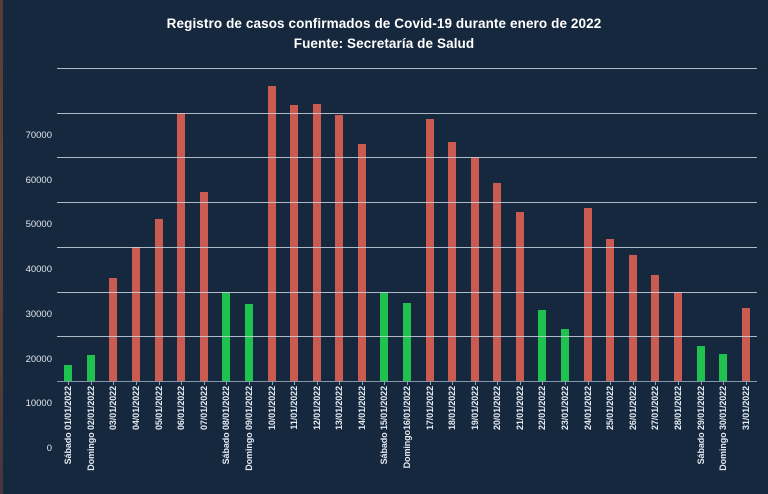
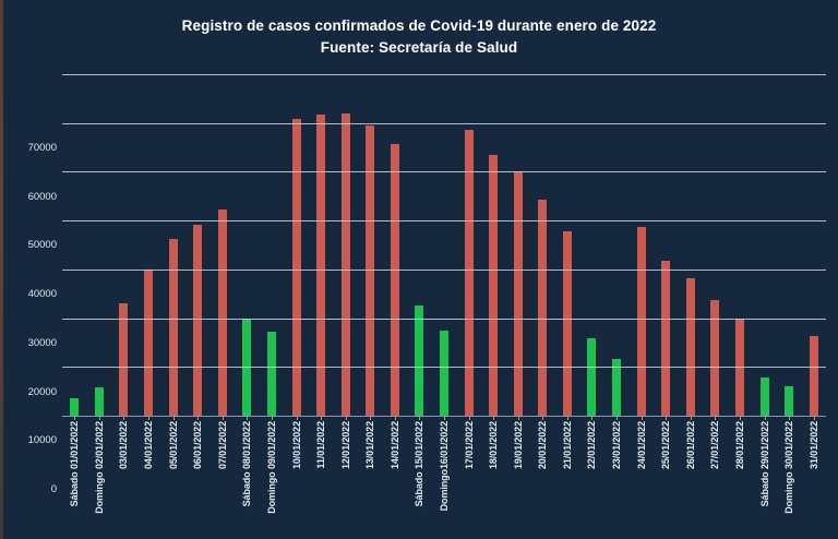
06/01/2022: 60000 -> 39000
10/01/2022: 66000 -> 61000
14/01/2022: 53000 -> 56000
Sábado 15/01/2022: 20000 -> 23000
